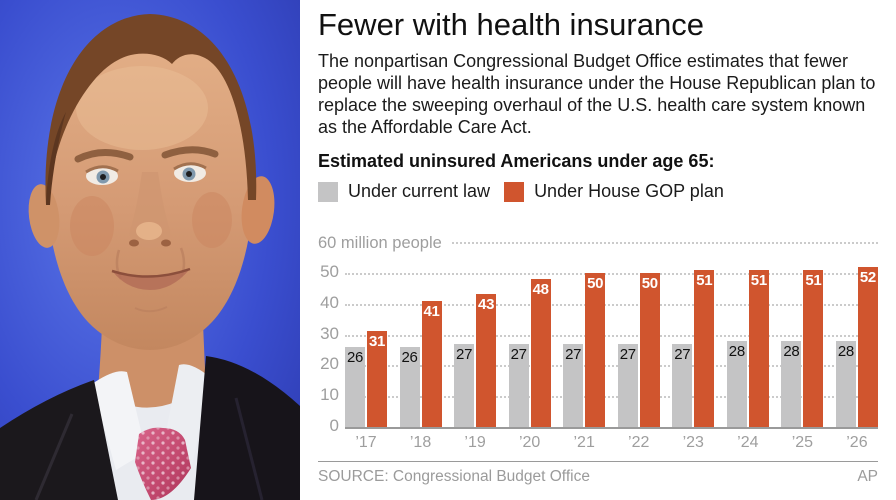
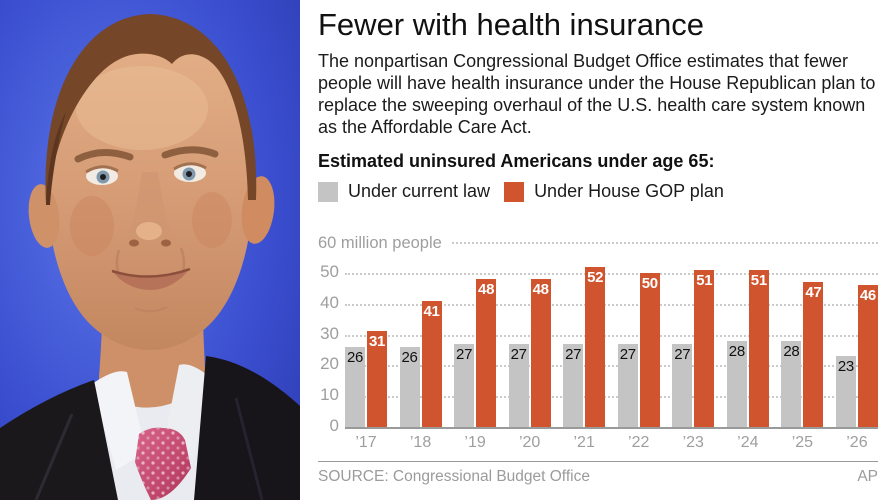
Under House GOP plan/’19: 43 -> 48
Under House GOP plan/’21: 50 -> 52
Under House GOP plan/’25: 51 -> 47
Under current law/’26: 28 -> 23
Under House GOP plan/’26: 52 -> 46
